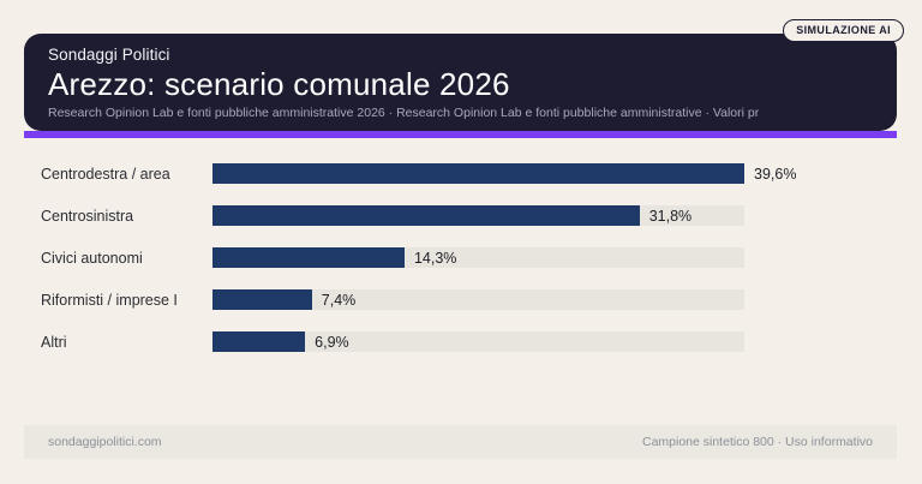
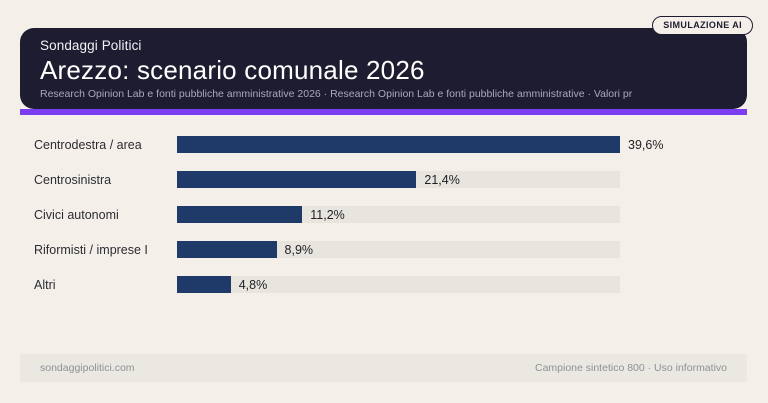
Centrosinistra: 31,8% -> 21,4%
Civici autonomi: 14,3% -> 11,2%
Riformisti / imprese I: 7,4% -> 8,9%
Altri: 6,9% -> 4,8%
